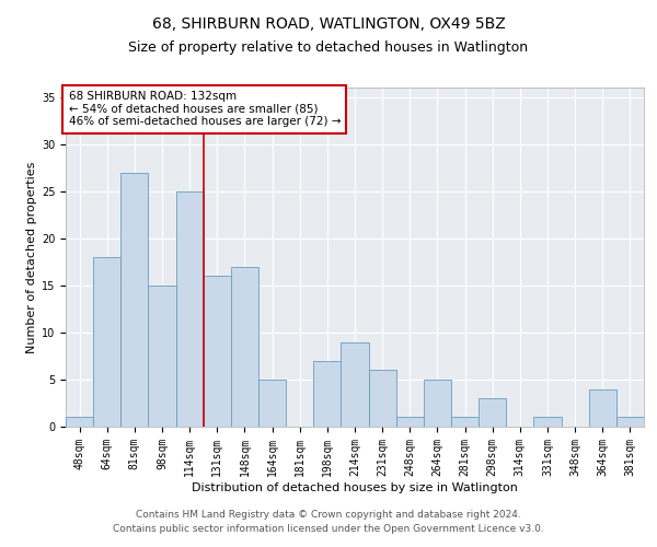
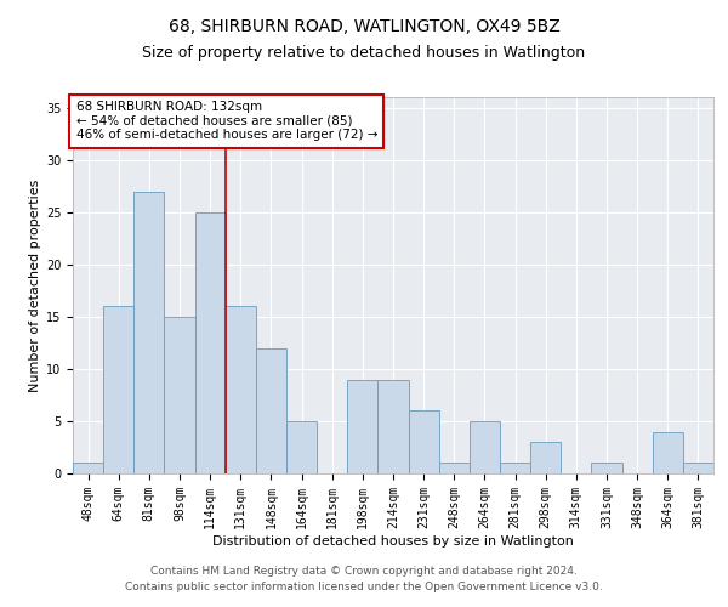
64sqm: 18 -> 16
148sqm: 17 -> 12
198sqm: 7 -> 9
